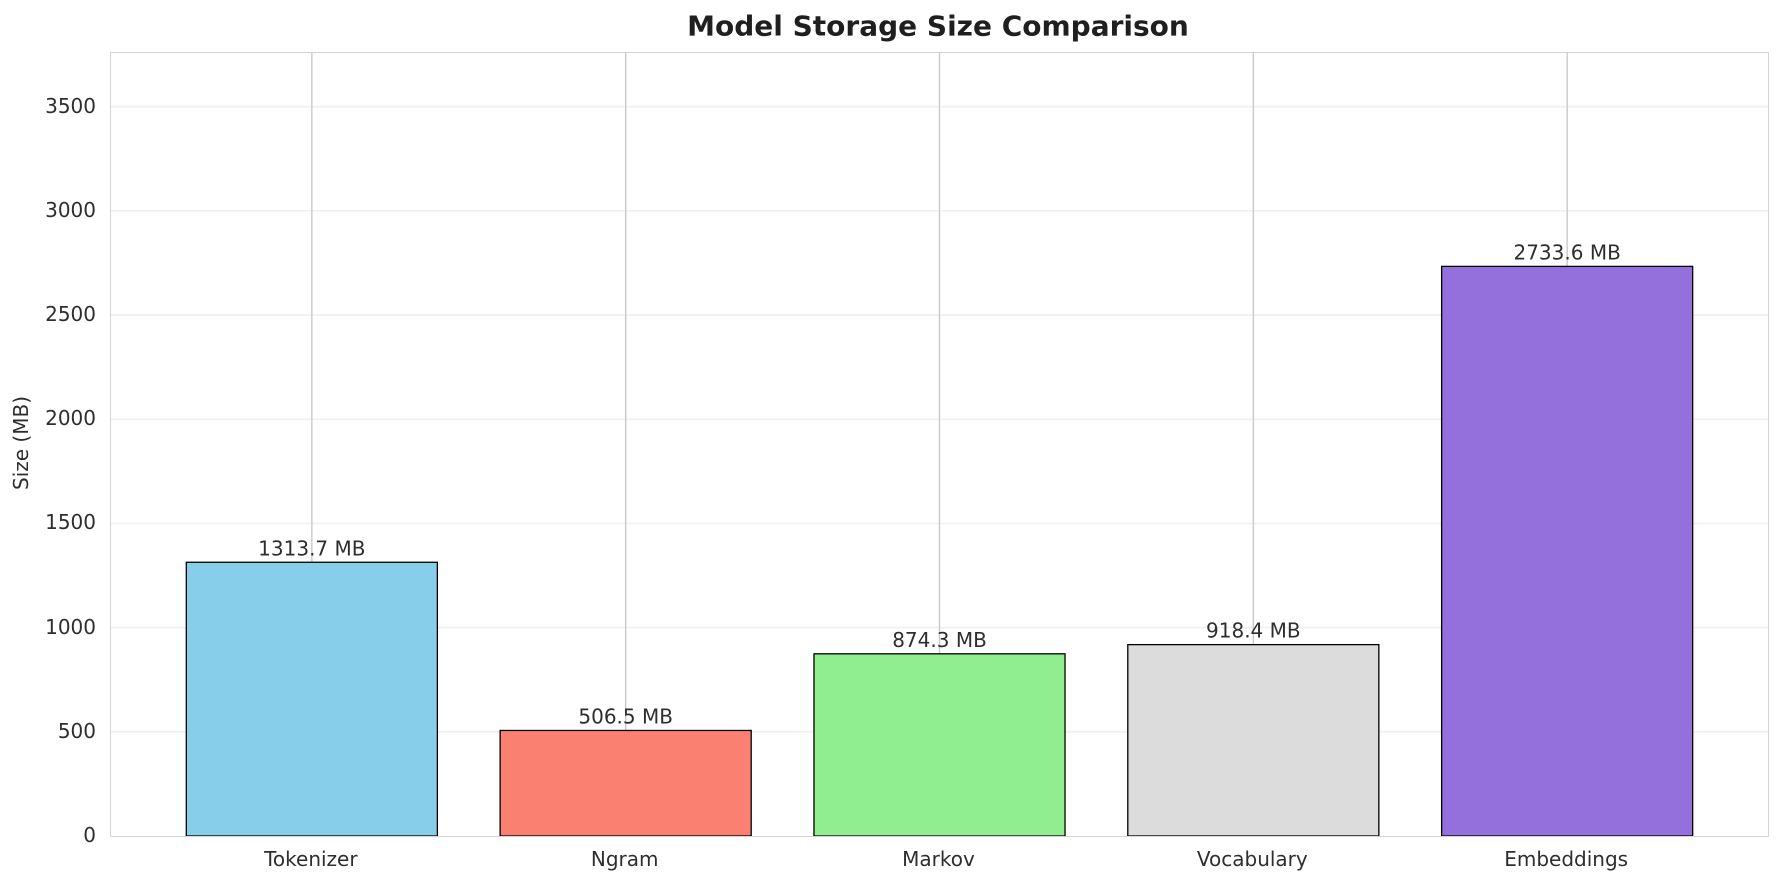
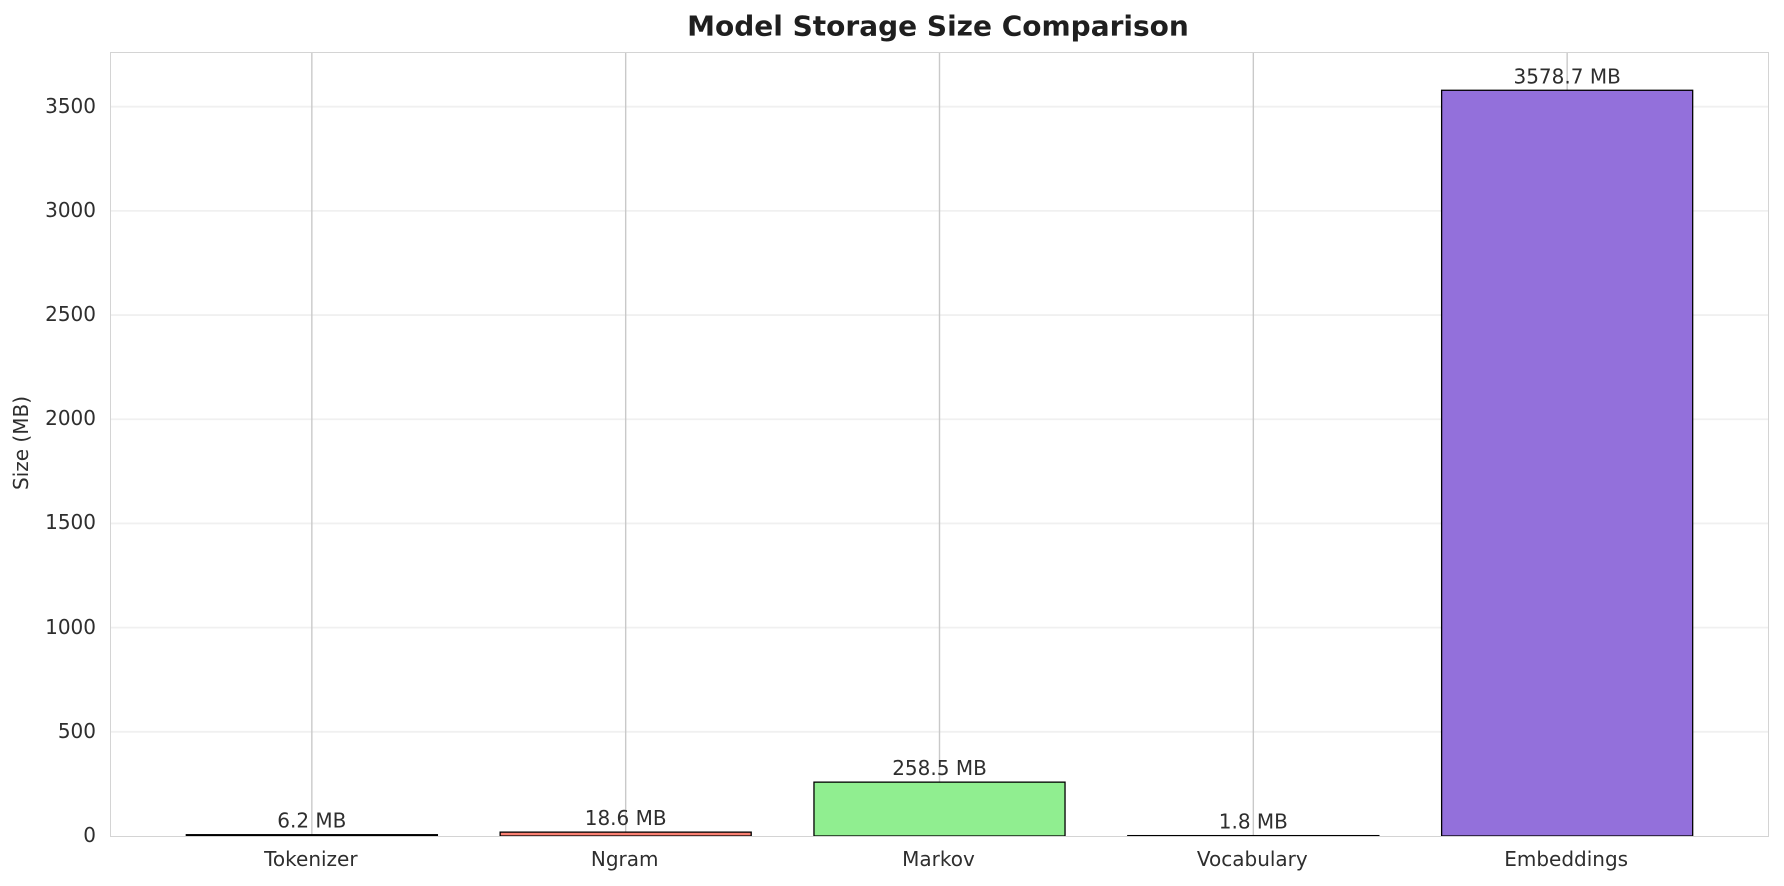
Tokenizer: 1313.7 -> 6.2
Ngram: 506.5 -> 18.6
Markov: 874.3 -> 258.5
Vocabulary: 918.4 -> 1.8
Embeddings: 2733.6 -> 3578.7
